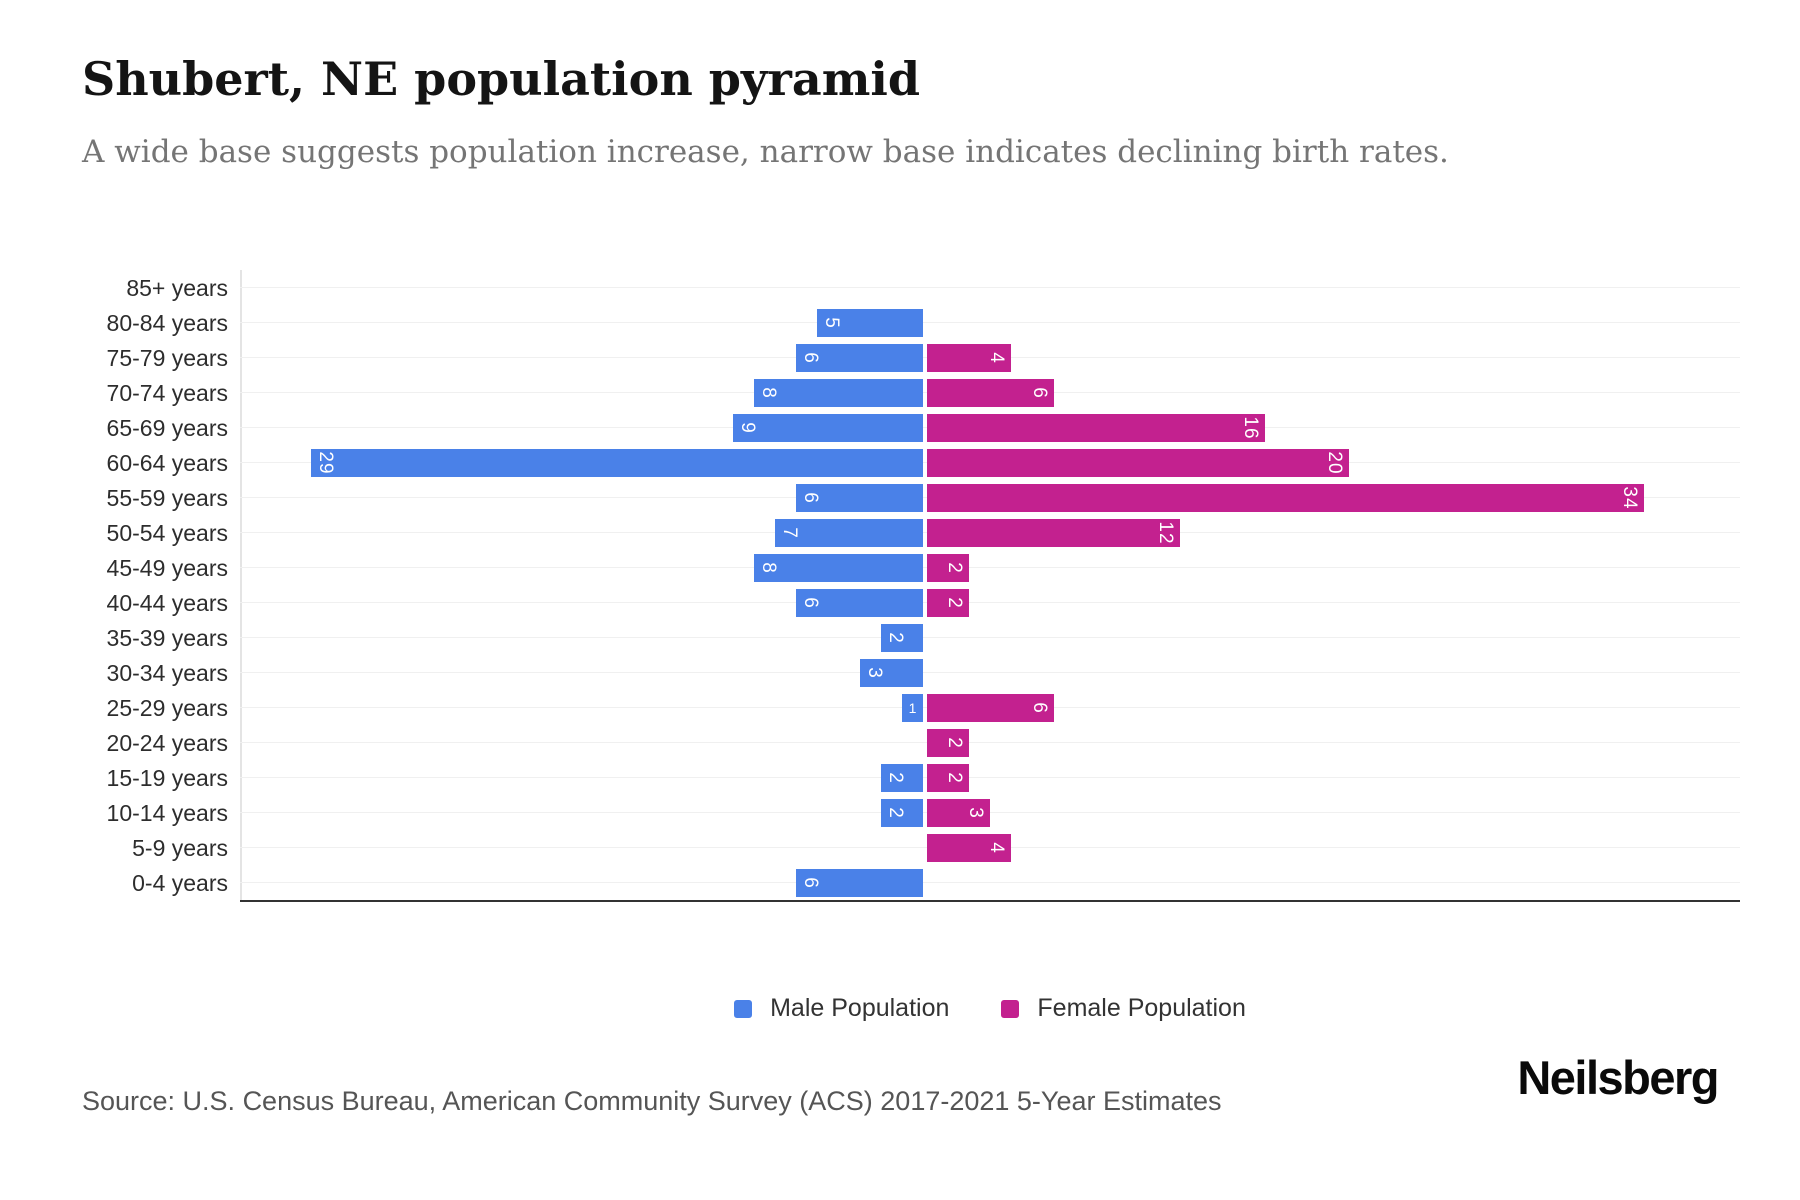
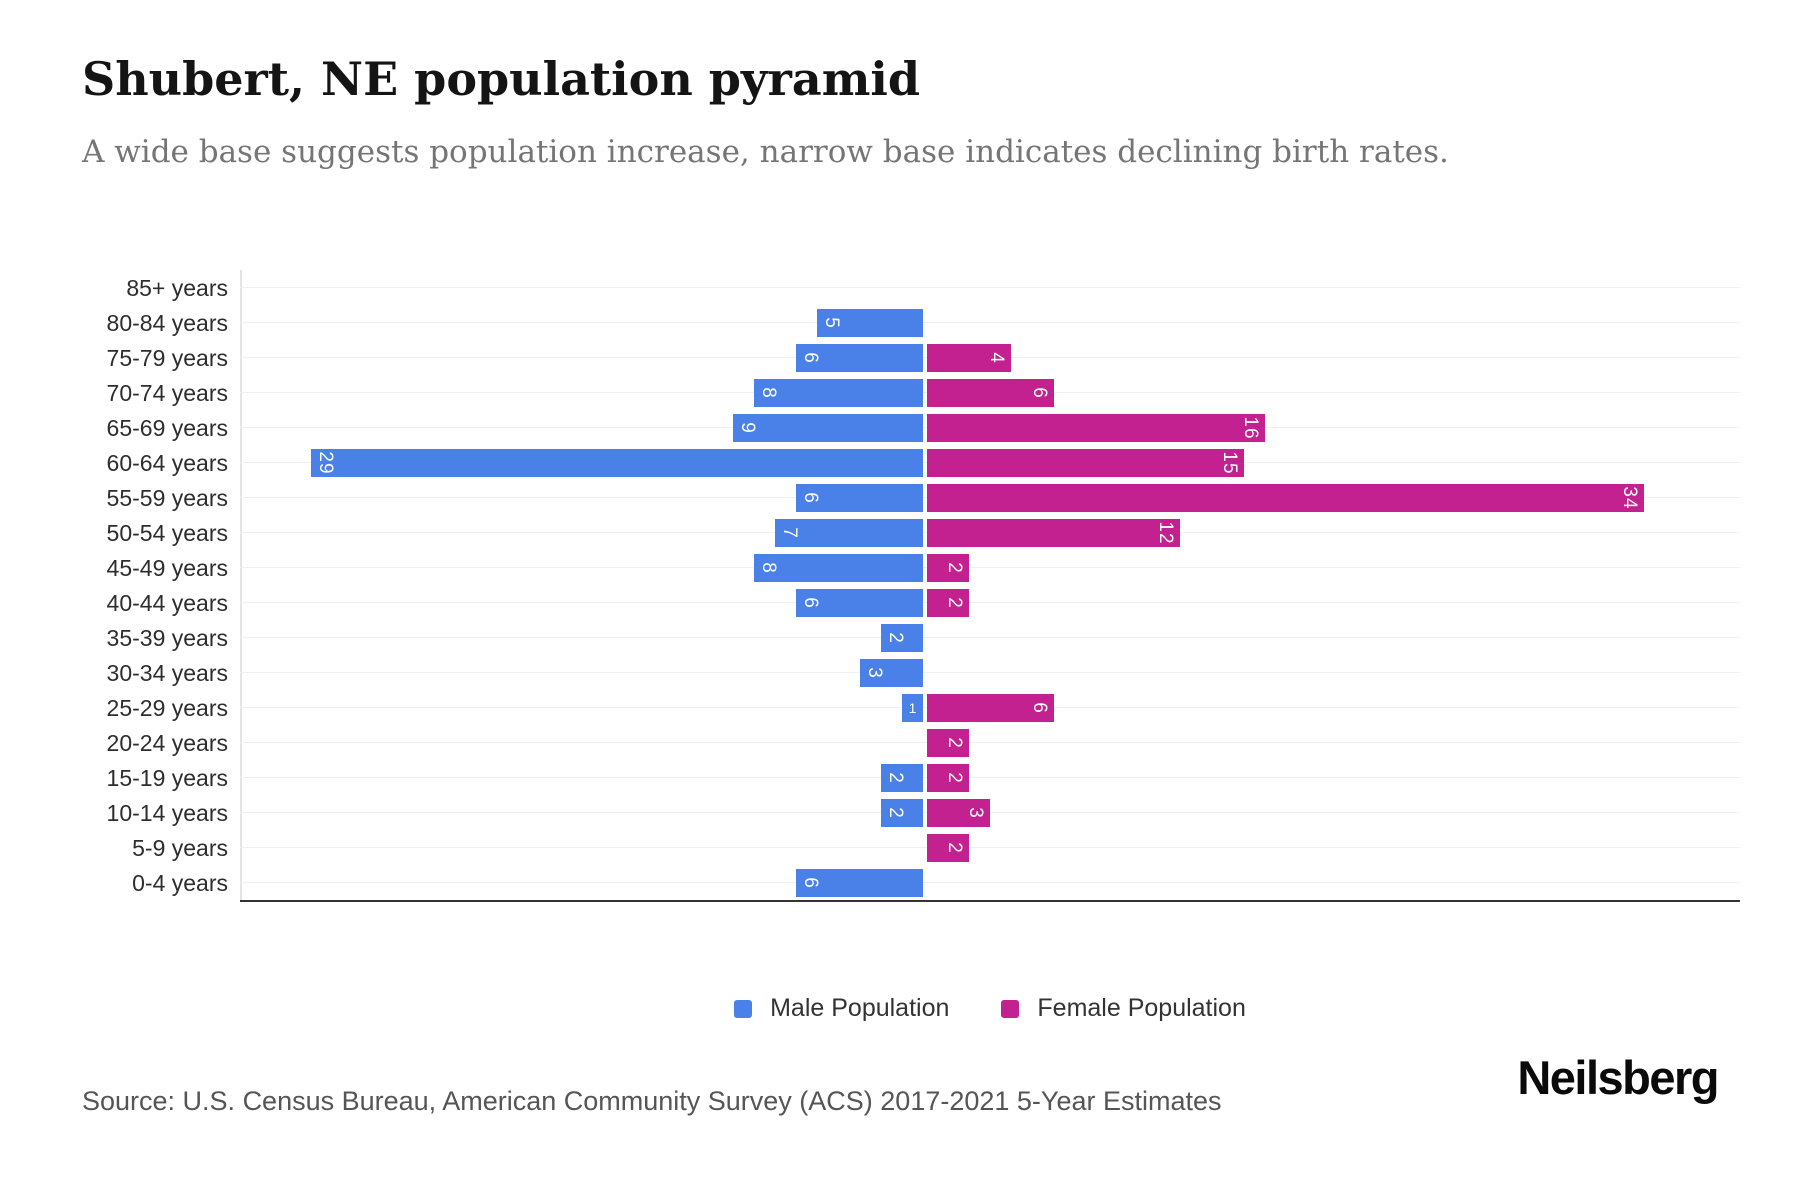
Female Population/60-64 years: 20 -> 15
Female Population/5-9 years: 4 -> 2
